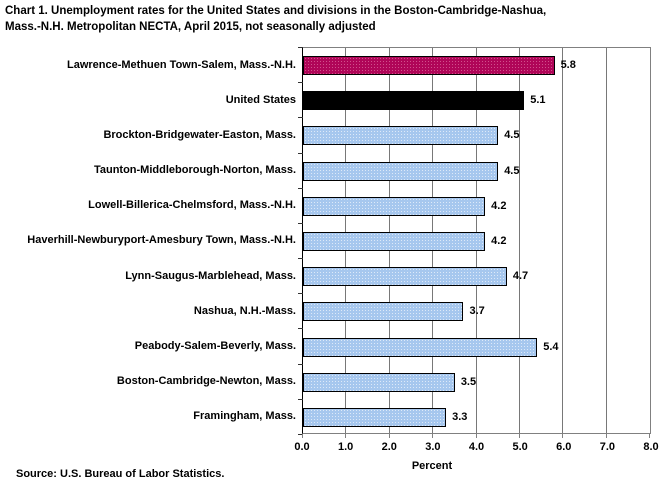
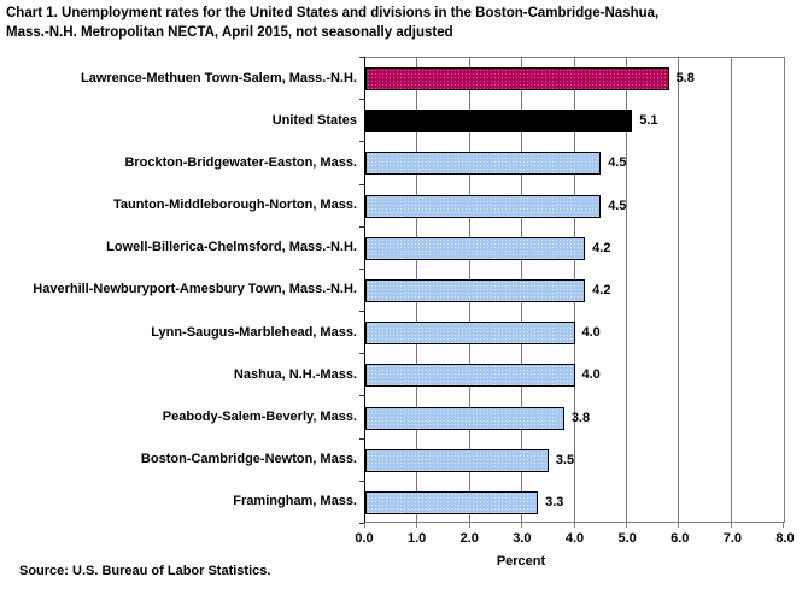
Lynn-Saugus-Marblehead, Mass.: 4.7 -> 4.0
Nashua, N.H.-Mass.: 3.7 -> 4.0
Peabody-Salem-Beverly, Mass.: 5.4 -> 3.8
